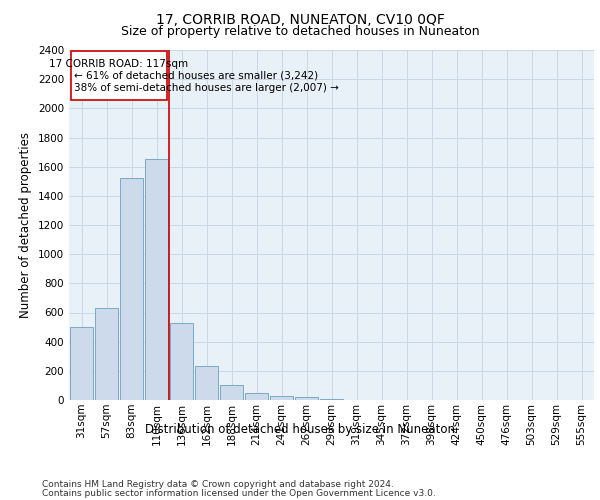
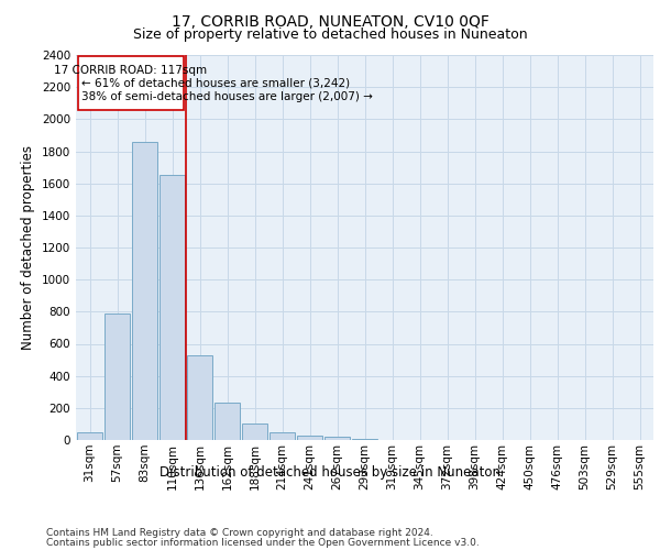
31sqm: 500 -> 50
57sqm: 630 -> 790
83sqm: 1520 -> 1860
